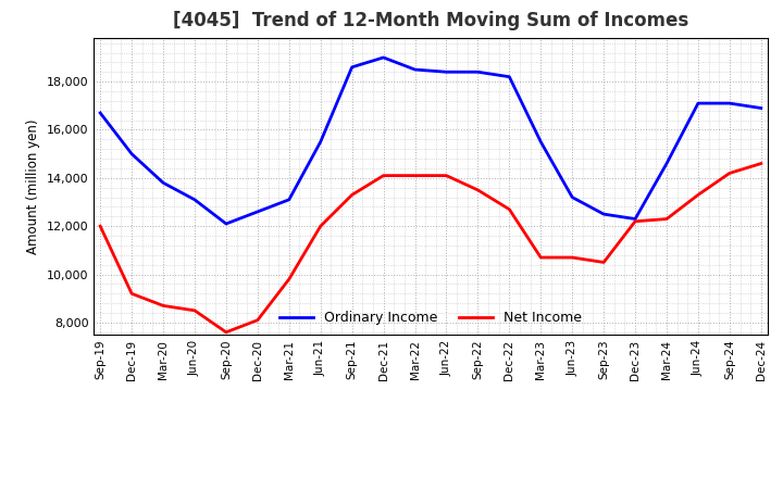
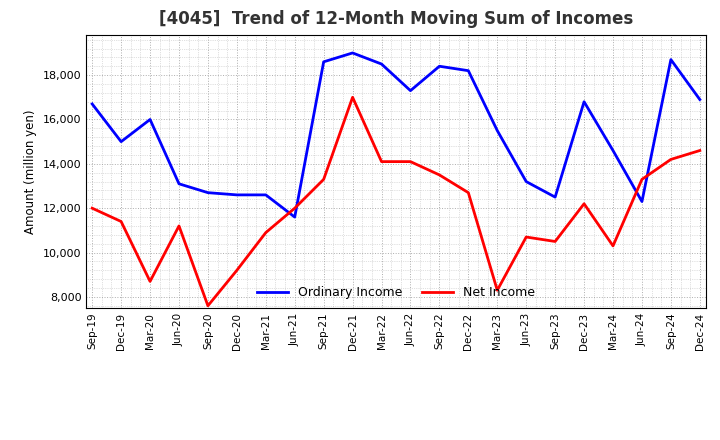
Net Income/Dec-19: 9,200 -> 11,400
Ordinary Income/Mar-20: 13,800 -> 16,000
Net Income/Jun-20: 8,500 -> 11,200
Ordinary Income/Sep-20: 12,100 -> 12,700
Net Income/Dec-20: 8,100 -> 9,200
Ordinary Income/Mar-21: 13,100 -> 12,600
Net Income/Mar-21: 9,800 -> 10,900
Ordinary Income/Jun-21: 15,500 -> 11,600
Net Income/Dec-21: 14,100 -> 17,000
Ordinary Income/Jun-22: 18,400 -> 17,300
Net Income/Mar-23: 10,700 -> 8,300
Ordinary Income/Dec-23: 12,300 -> 16,800
Net Income/Mar-24: 12,300 -> 10,300
Ordinary Income/Jun-24: 17,100 -> 12,300
Ordinary Income/Sep-24: 17,100 -> 18,700
